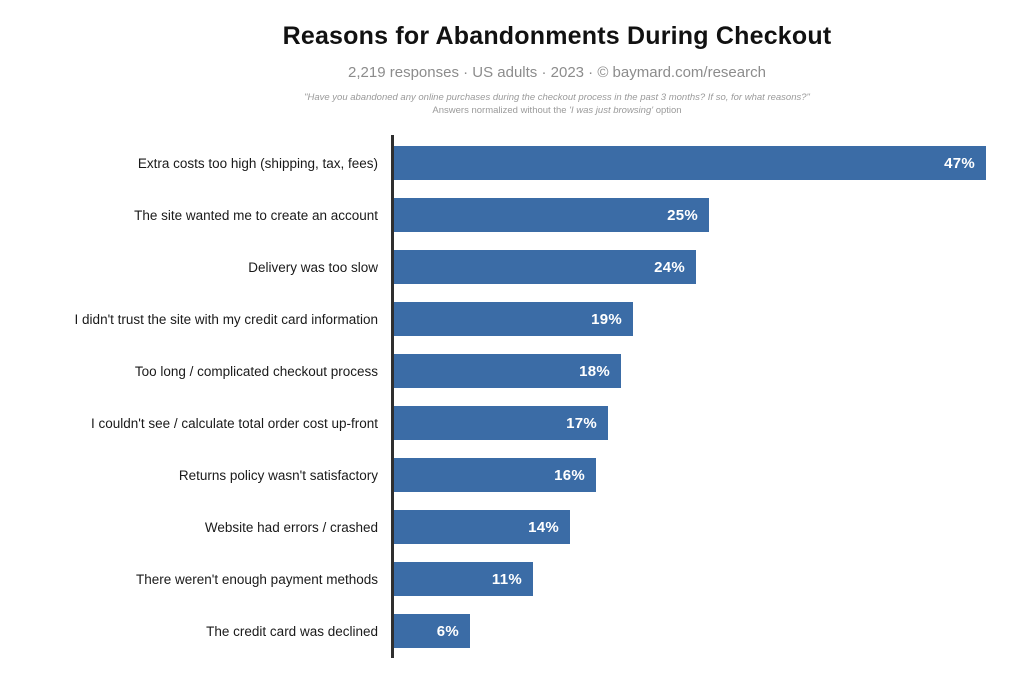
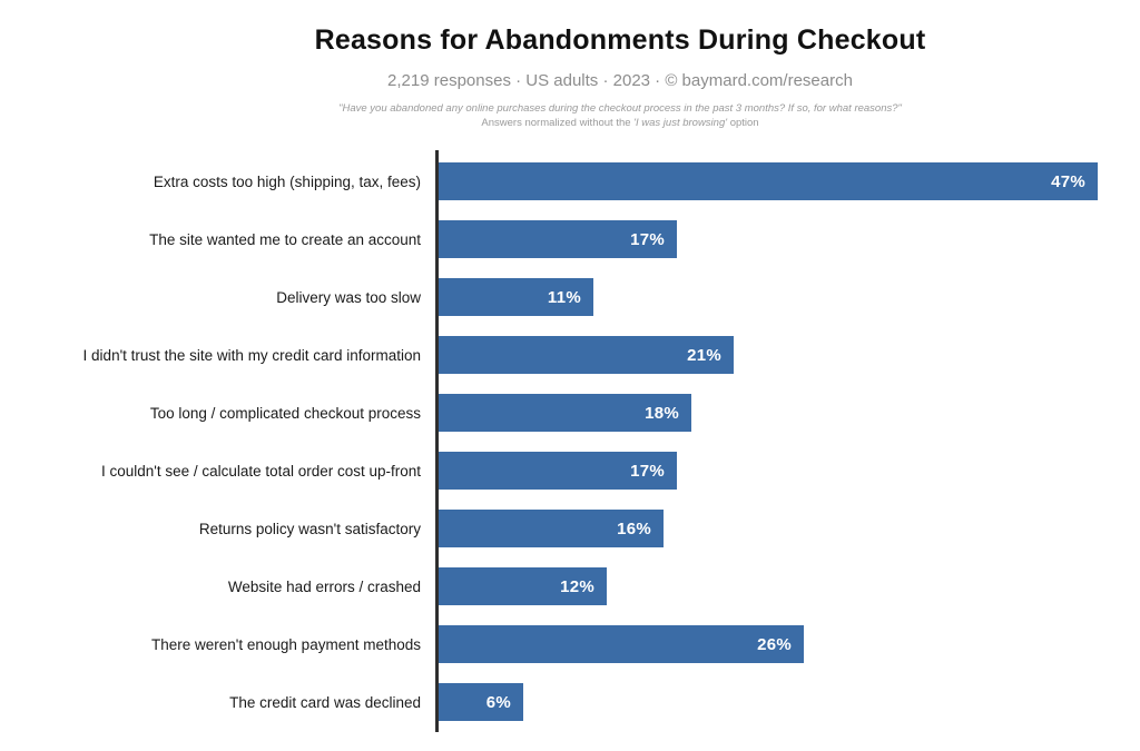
The site wanted me to create an account: 25% -> 17%
Delivery was too slow: 24% -> 11%
I didn't trust the site with my credit card information: 19% -> 21%
Website had errors / crashed: 14% -> 12%
There weren't enough payment methods: 11% -> 26%
